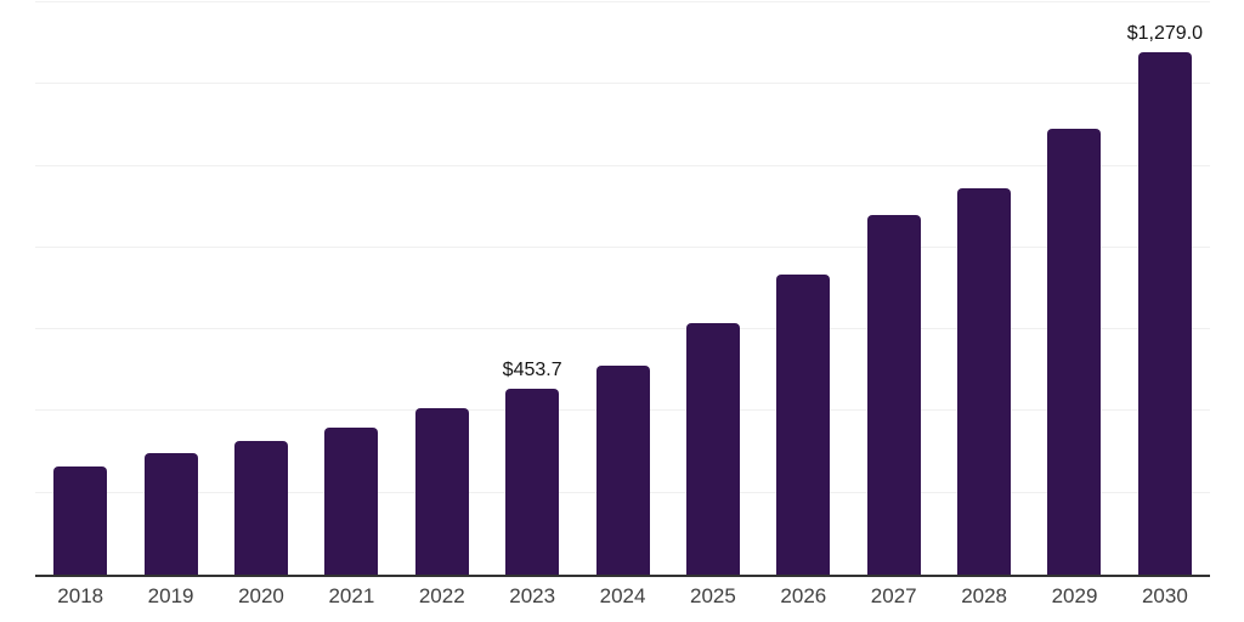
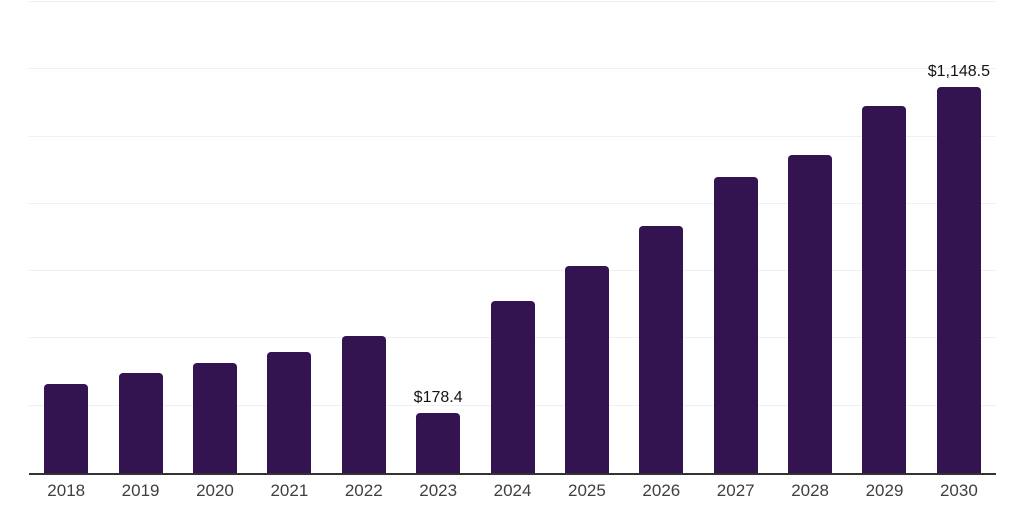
2023: $453.7 -> $178.4
2030: $1,279.0 -> $1,148.5
